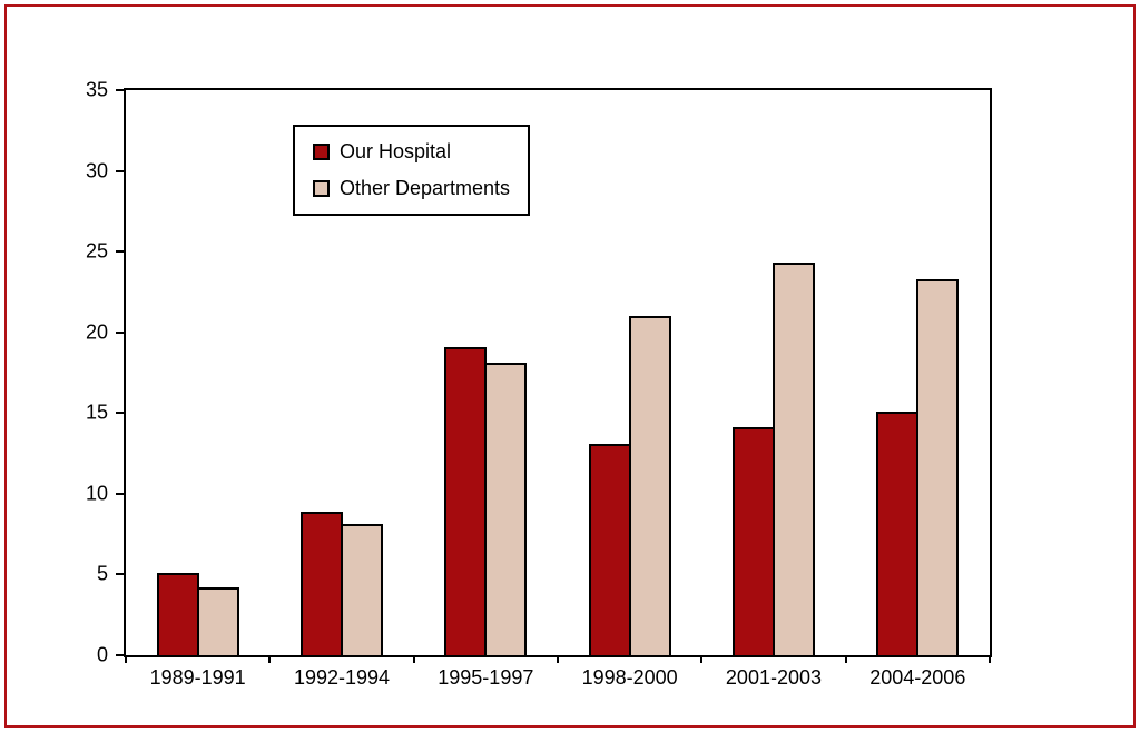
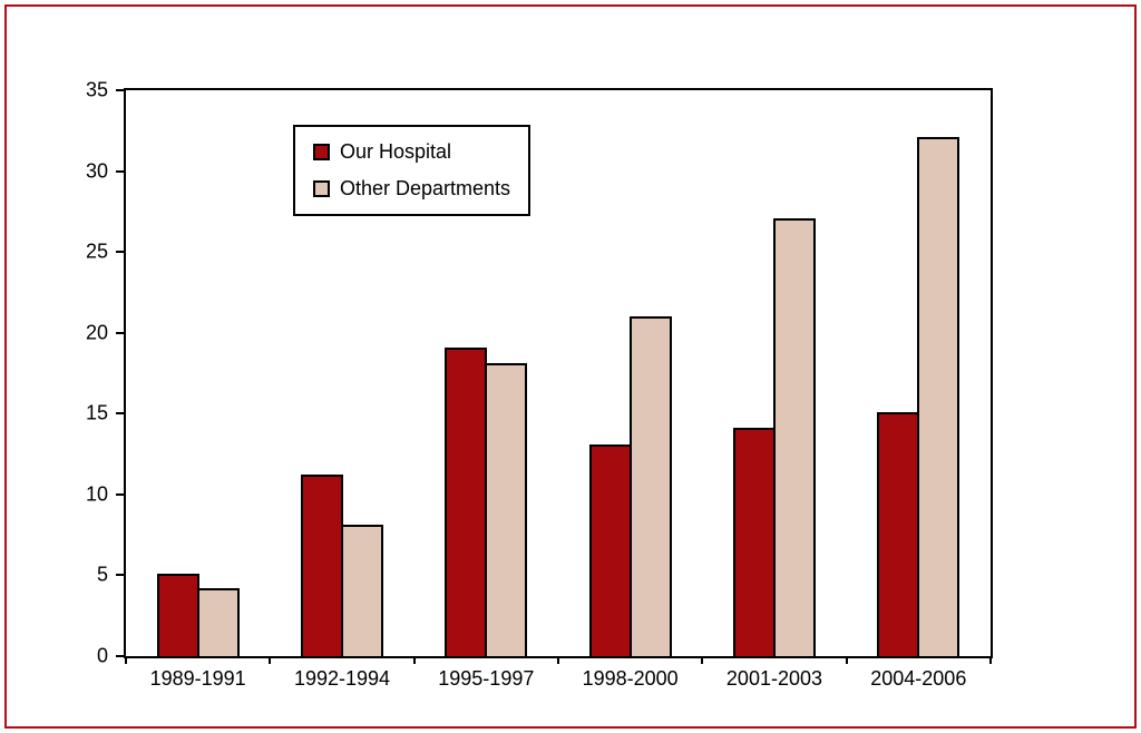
Our Hospital/1992-1994: 8.9 -> 11.2
Other Departments/2001-2003: 24.3 -> 27.1
Other Departments/2004-2006: 23.3 -> 32.1
